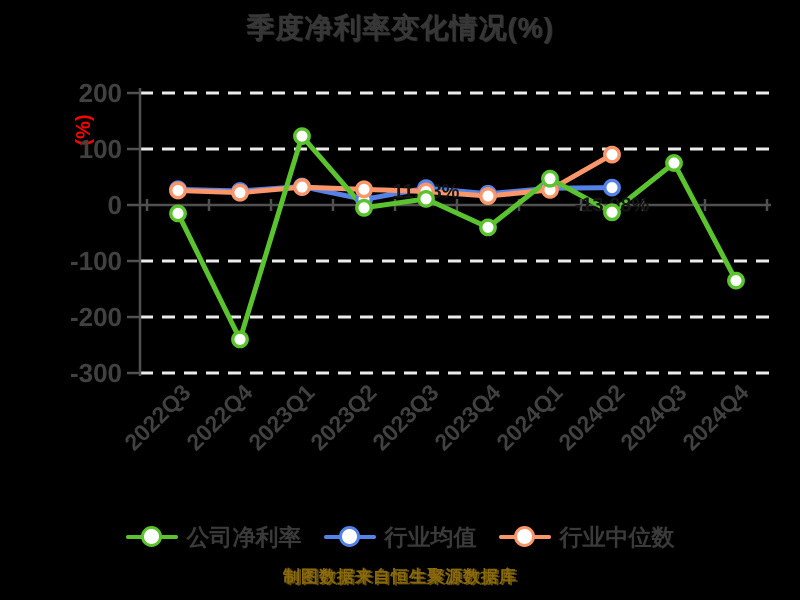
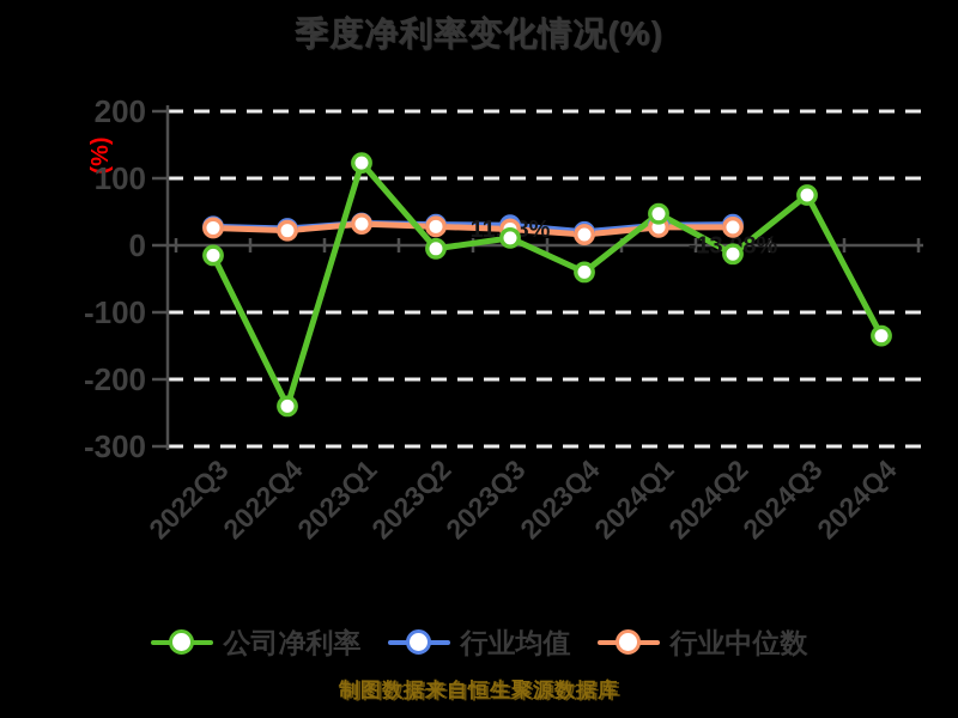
行业均值/2023Q2: 10 -> 30
行业中位数/2024Q2: 90 -> 30
